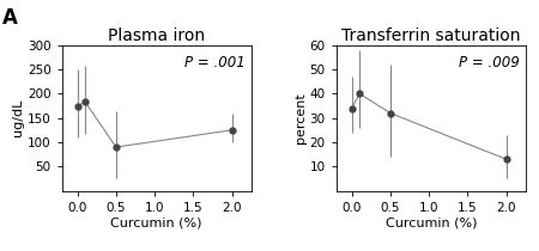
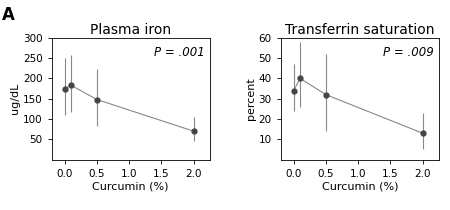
Plasma iron/0.5: 90 -> 148
Plasma iron/2.0: 125 -> 70
